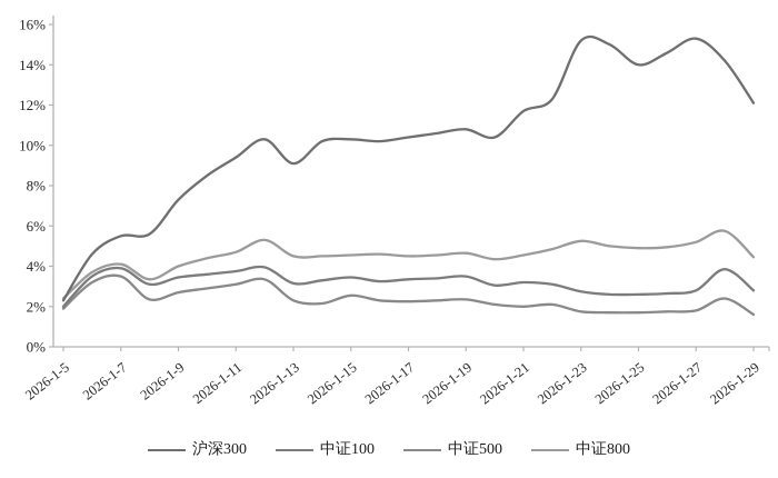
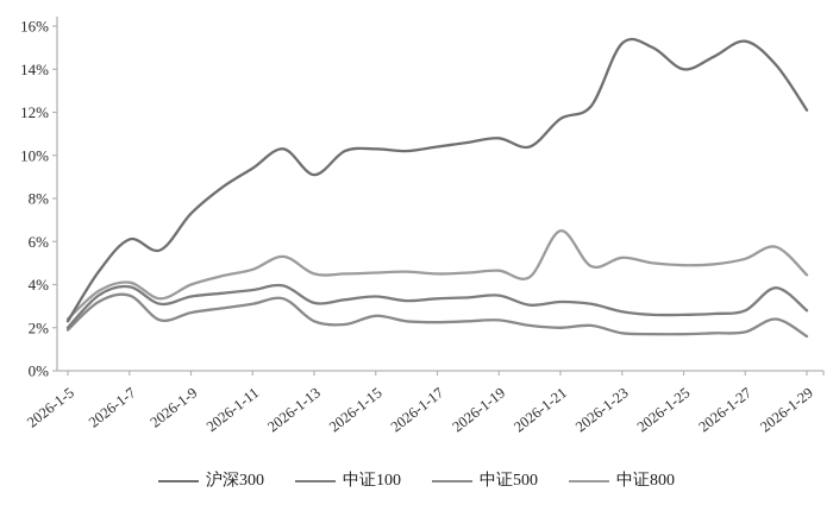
沪深300/2026-1-7: 5.5% -> 6.1%
中证800/2026-1-21: 4.5% -> 6.5%
